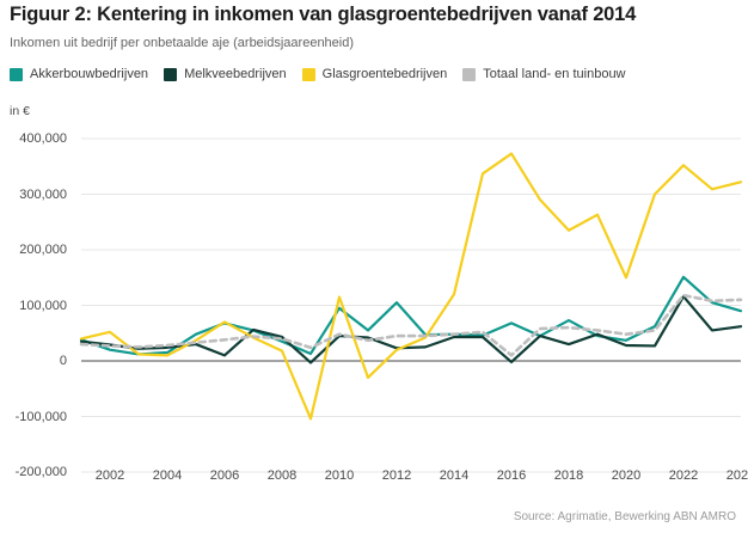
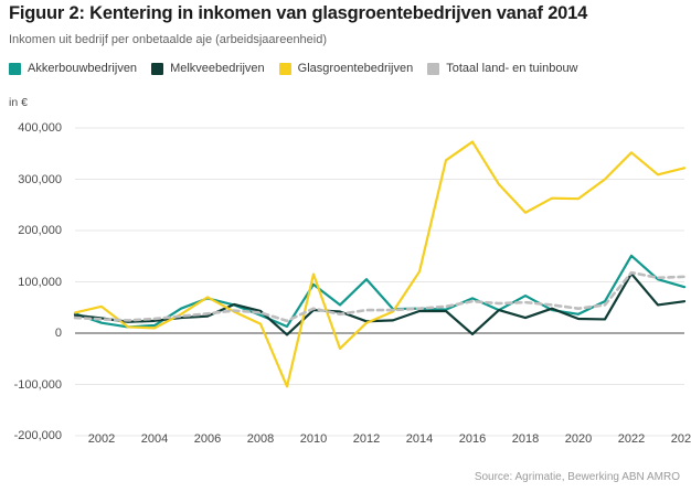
Melkveebedrijven/2006: 10000 -> 30000
Totaal land- en tuinbouw/2016: 10000 -> 60000
Glasgroentebedrijven/2020: 150000 -> 260000
